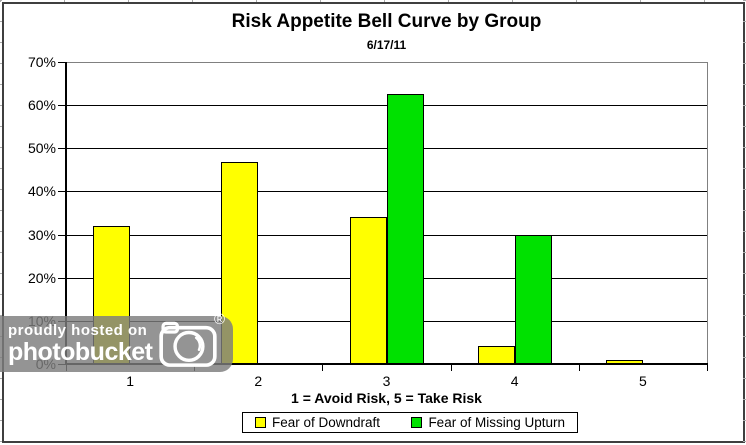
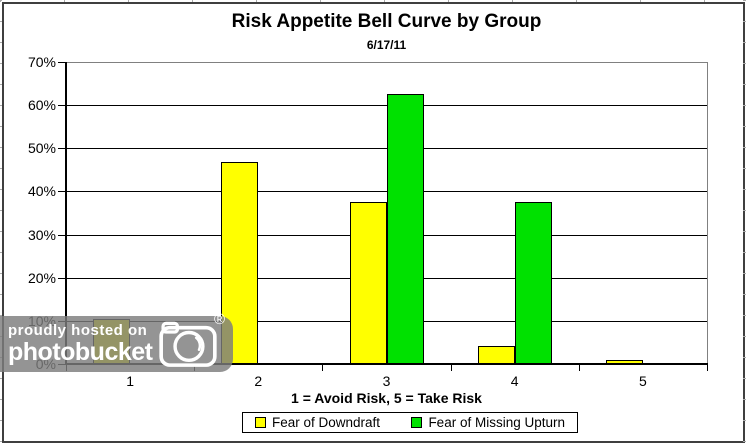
Fear of Downdraft/1: 32% -> 10%
Fear of Downdraft/3: 34% -> 38%
Fear of Missing Upturn/4: 30% -> 38%
